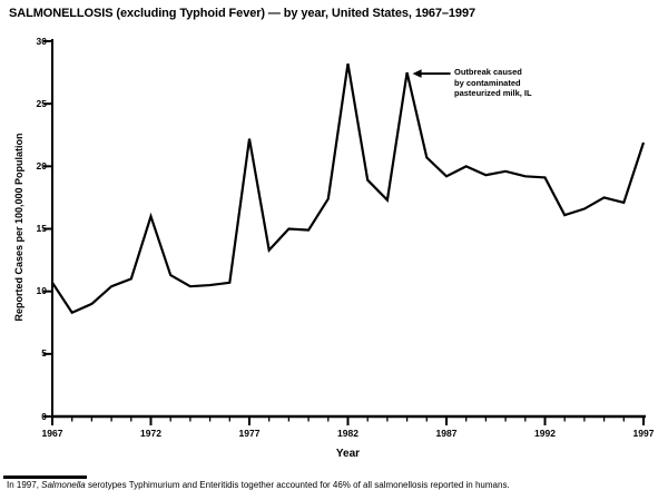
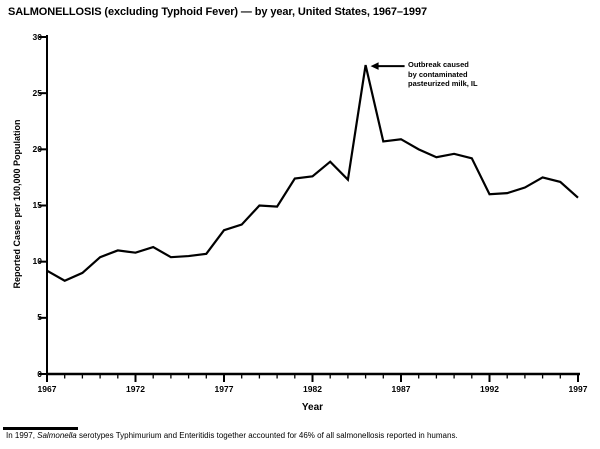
1967: 10.7 -> 9.2
1972: 16.0 -> 10.8
1977: 22.2 -> 12.8
1982: 28.2 -> 17.6
1987: 19.2 -> 20.9
1992: 19.1 -> 16.0
1997: 21.9 -> 15.7
